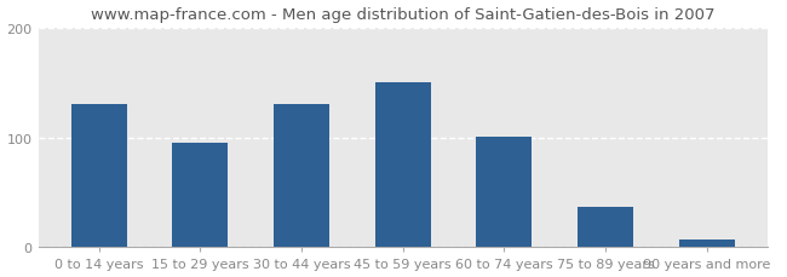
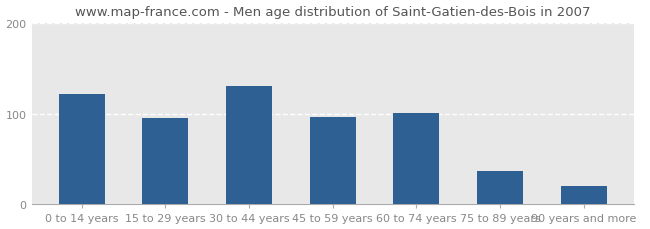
0 to 14 years: 130 -> 122
45 to 59 years: 150 -> 96
90 years and more: 7 -> 20
